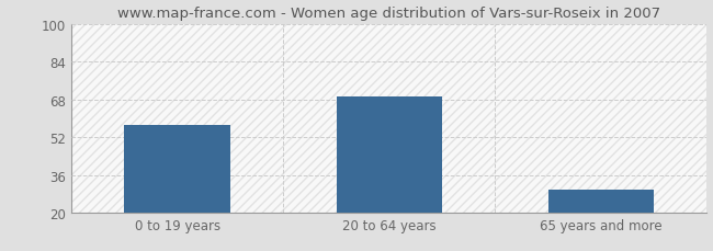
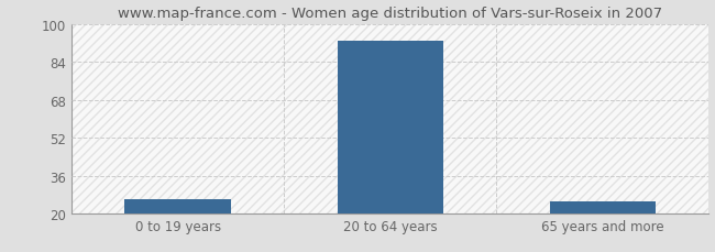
0 to 19 years: 57 -> 26
20 to 64 years: 69 -> 93
65 years and more: 30 -> 25
